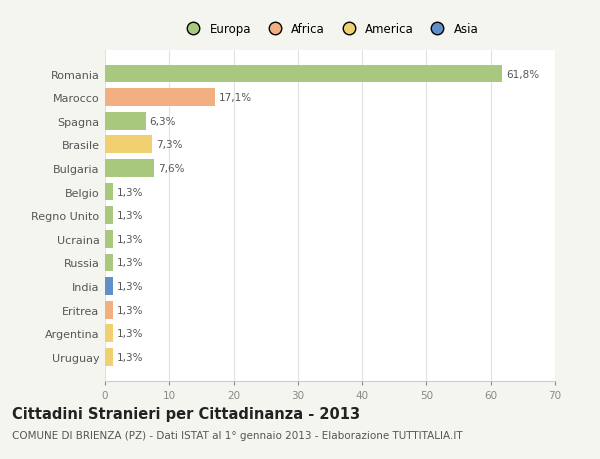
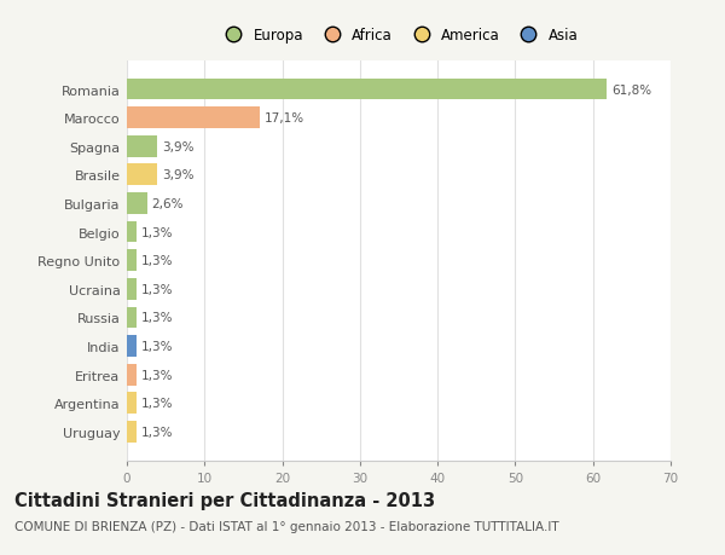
Spagna: 6,3% -> 3,9%
Brasile: 7,3% -> 3,9%
Bulgaria: 7,6% -> 2,6%
